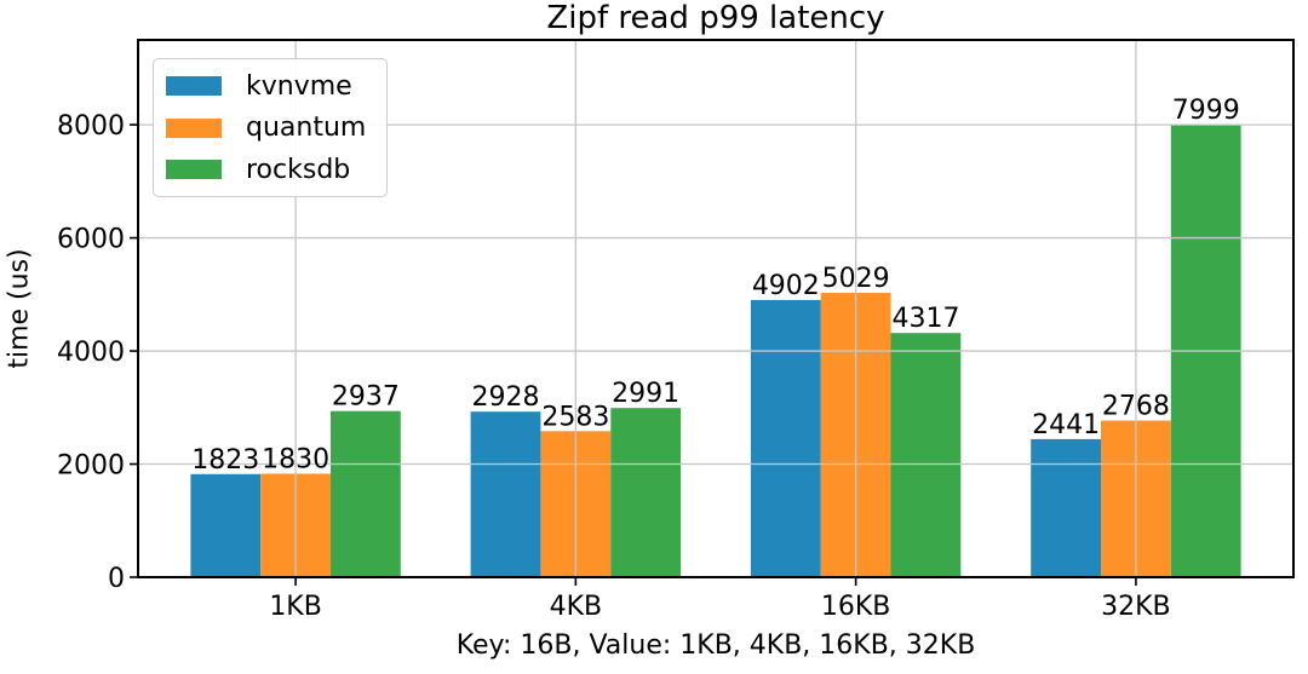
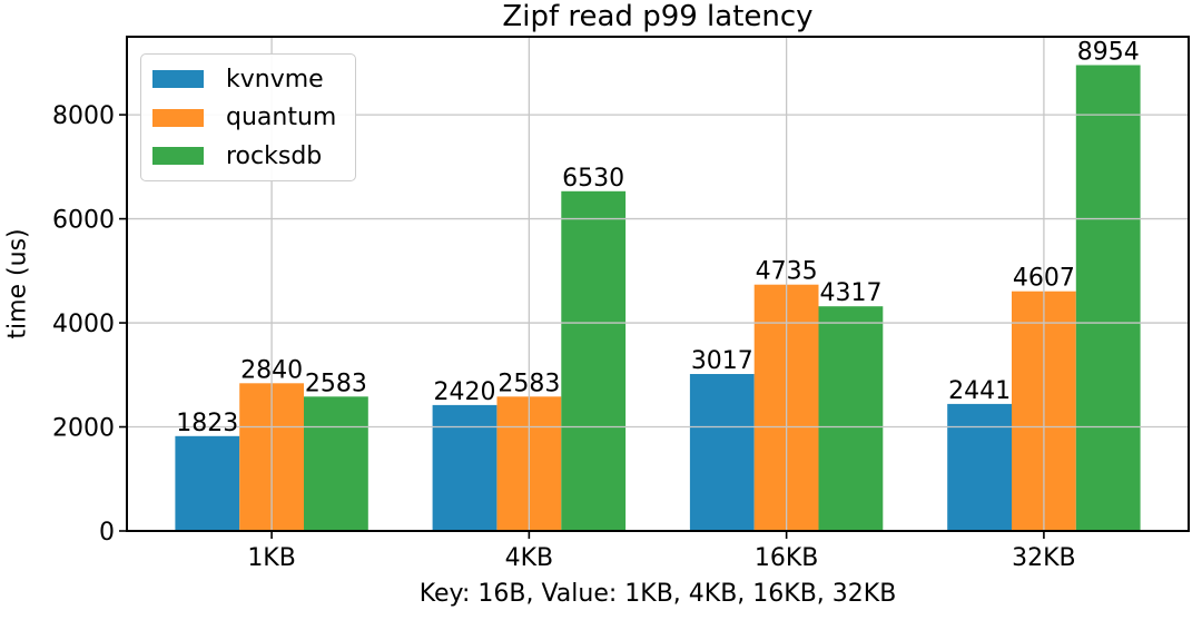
quantum/1KB: 1830 -> 2840
rocksdb/1KB: 2937 -> 2583
kvnvme/4KB: 2928 -> 2420
rocksdb/4KB: 2991 -> 6530
kvnvme/16KB: 4902 -> 3017
quantum/16KB: 5029 -> 4735
quantum/32KB: 2768 -> 4607
rocksdb/32KB: 7999 -> 8954
